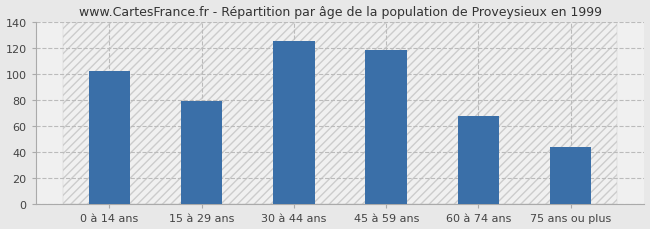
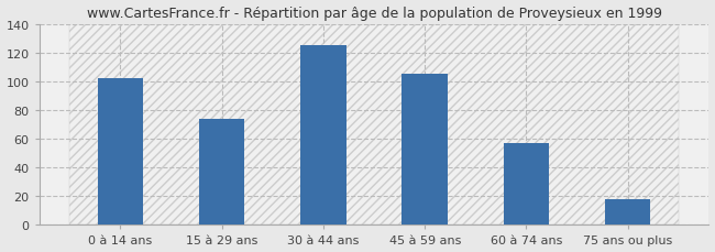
15 à 29 ans: 79 -> 74
45 à 59 ans: 118 -> 105
60 à 74 ans: 68 -> 57
75 ans ou plus: 44 -> 18
